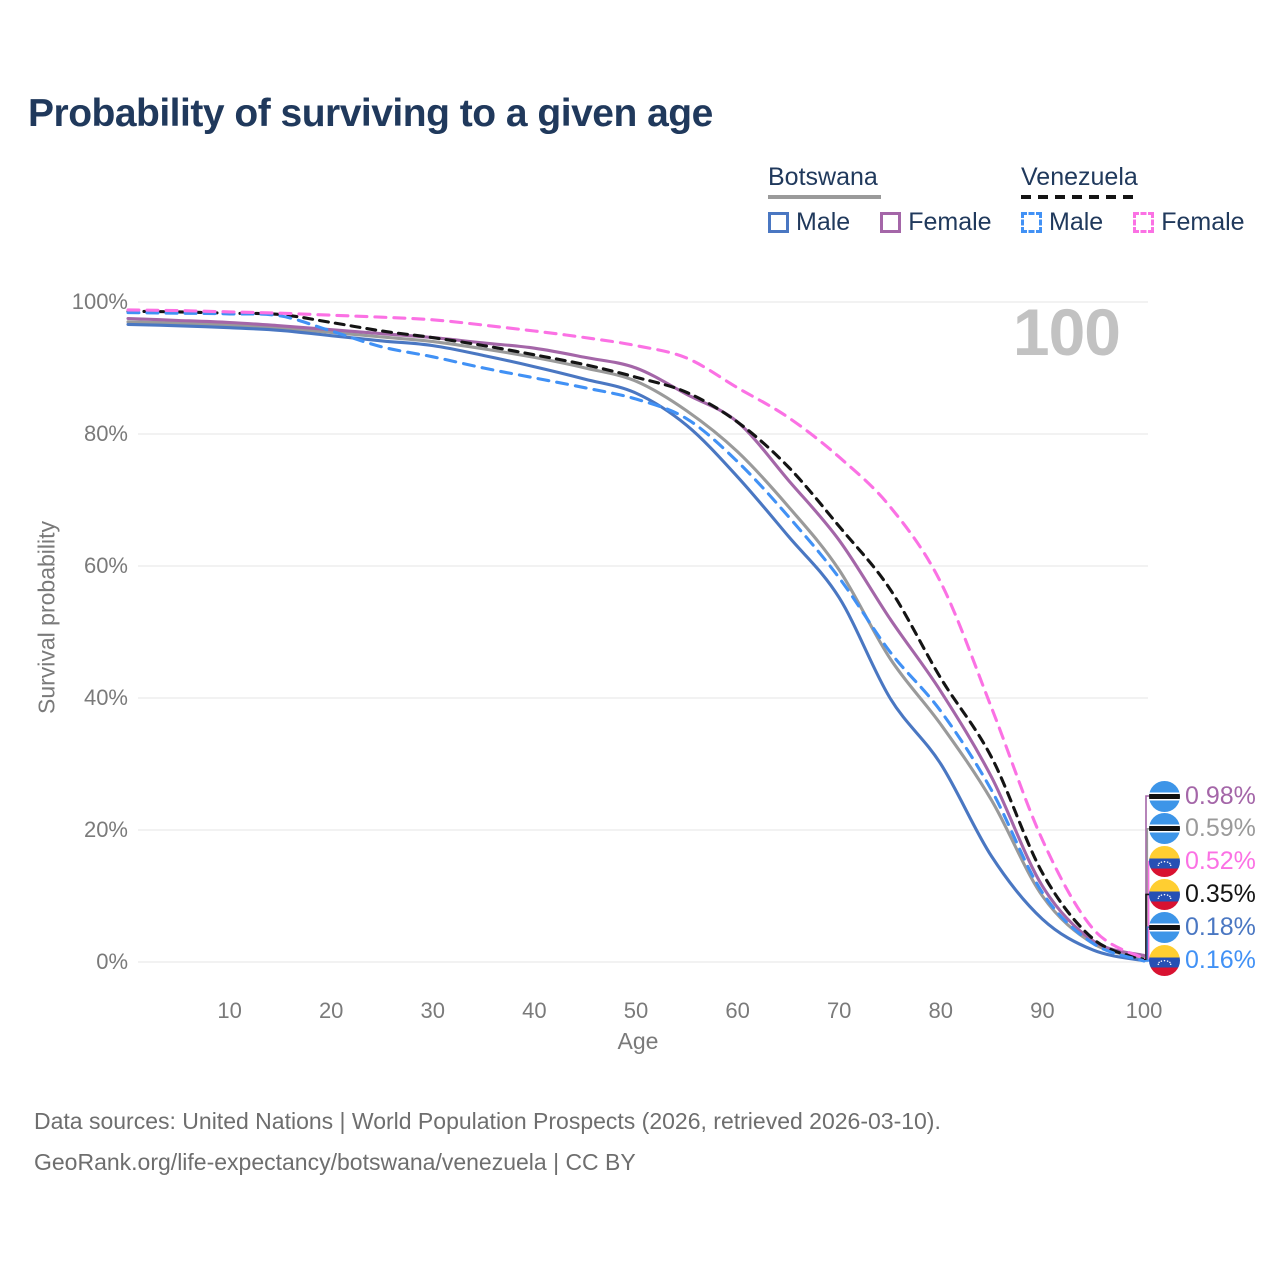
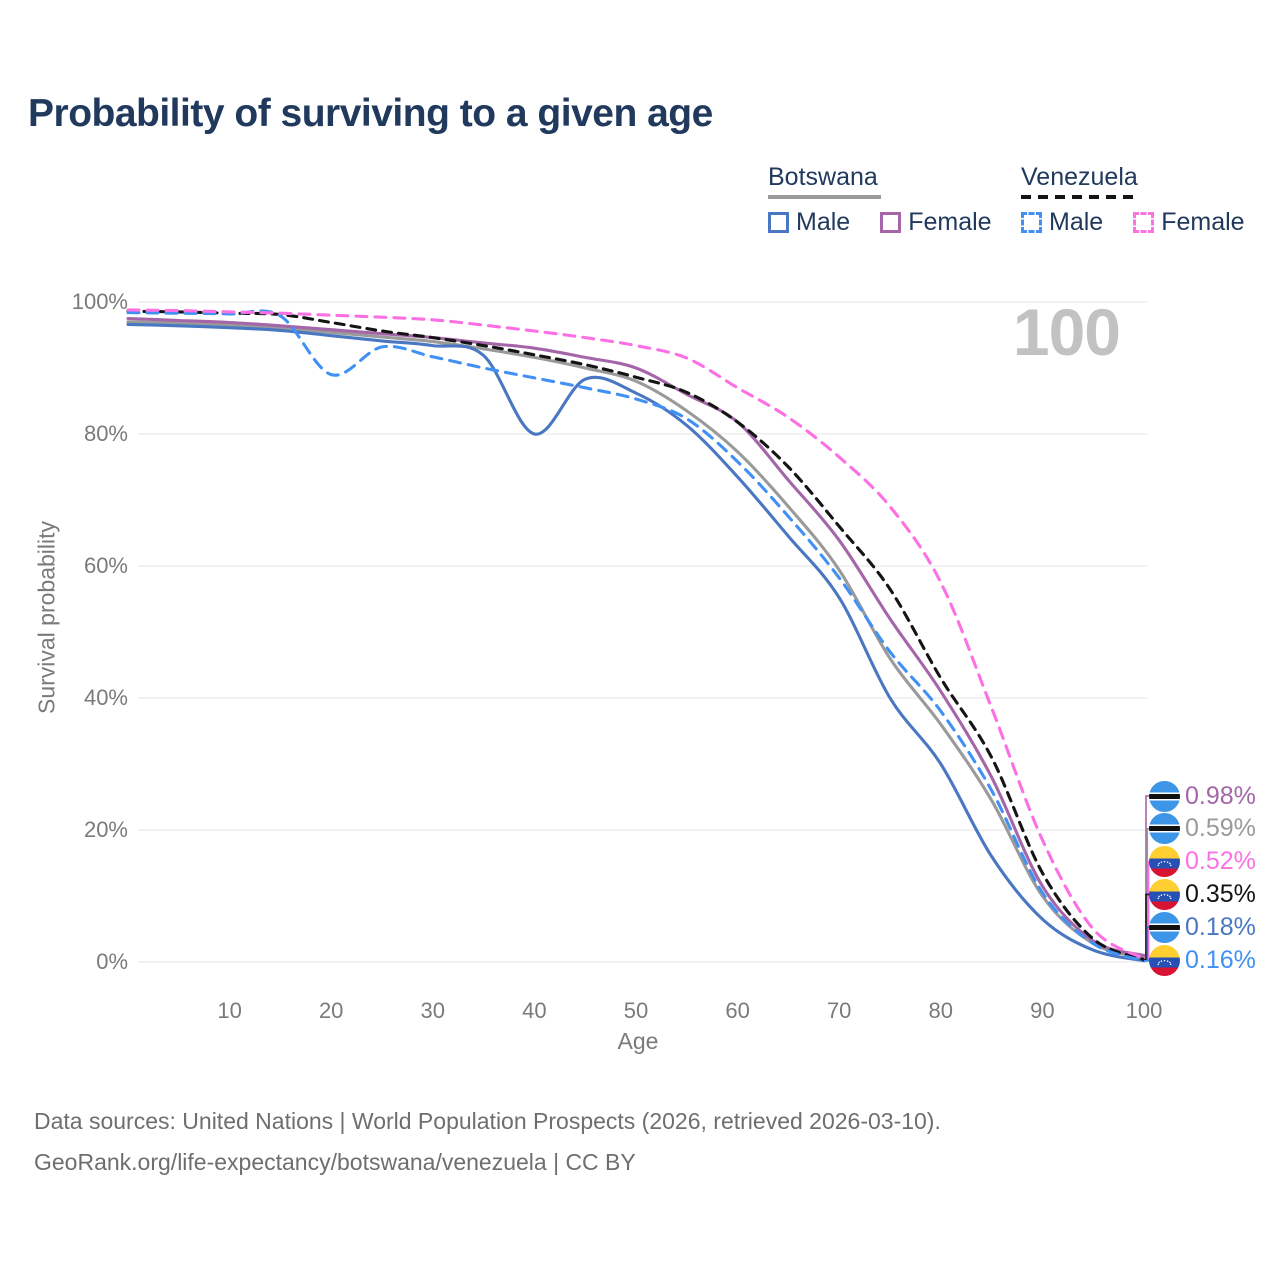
Venezuela Male/20: 96% -> 89%
Botswana Male/40: 90% -> 80%
